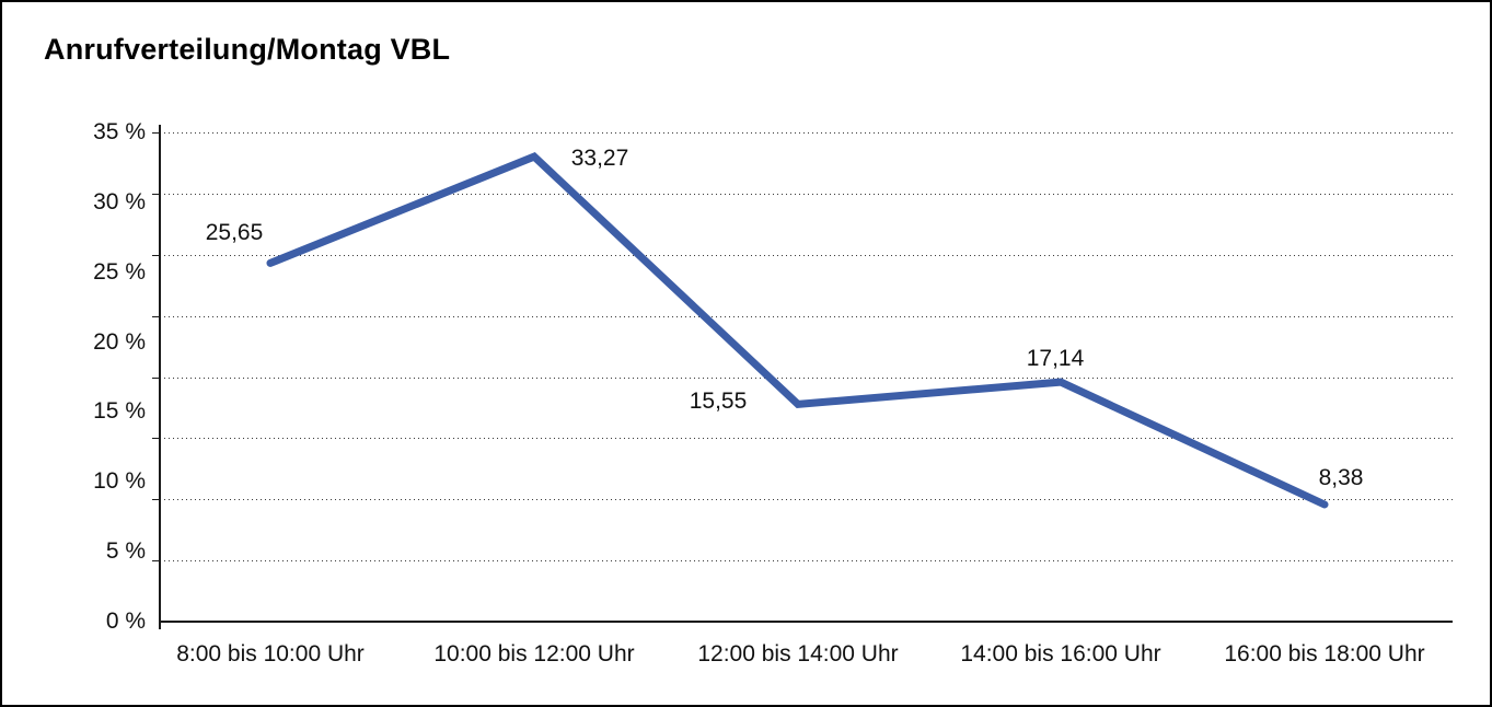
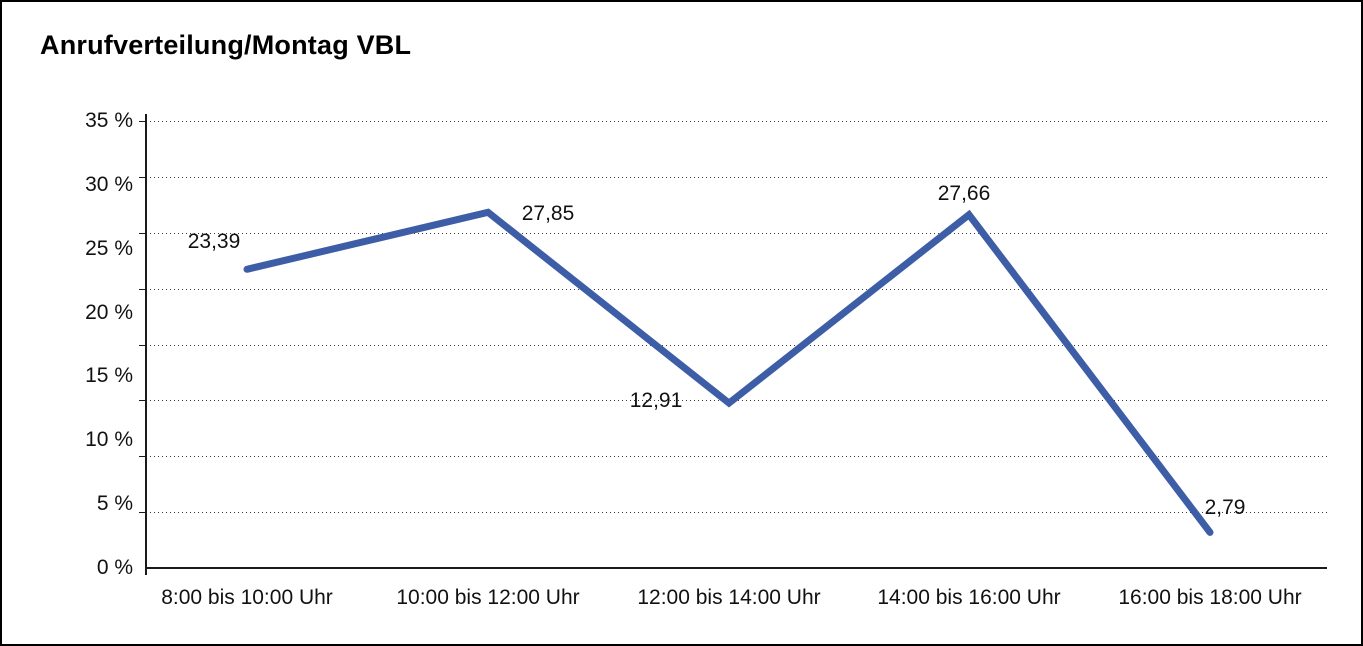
8:00 bis 10:00 Uhr: 25,65 -> 23,39
10:00 bis 12:00 Uhr: 33,27 -> 27,85
12:00 bis 14:00 Uhr: 15,55 -> 12,91
14:00 bis 16:00 Uhr: 17,14 -> 27,66
16:00 bis 18:00 Uhr: 8,38 -> 2,79
